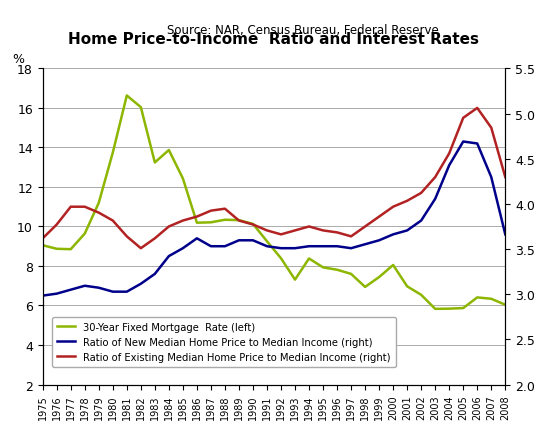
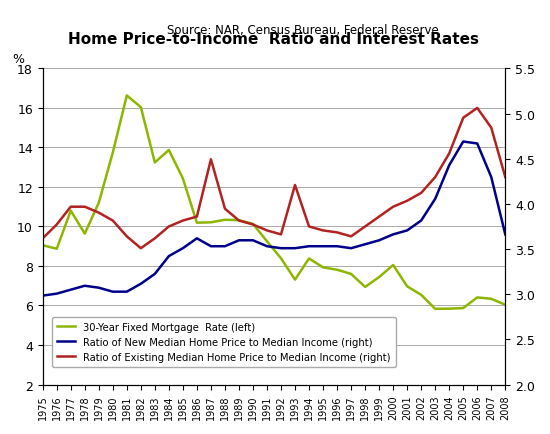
30-Year Fixed Mortgage Rate (left)/1977: 8.8 -> 10.8
Ratio of Existing Median Home Price to Median Income (right)/1987: 10.8 -> 13.4
Ratio of Existing Median Home Price to Median Income (right)/1993: 9.8 -> 12.1
